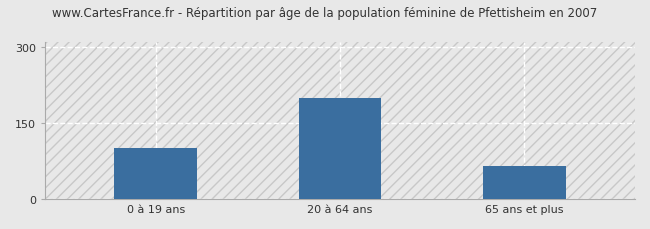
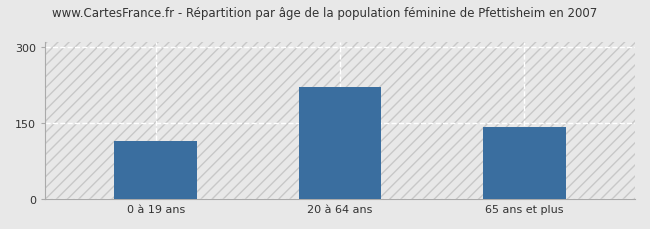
0 à 19 ans: 100 -> 114
20 à 64 ans: 200 -> 220
65 ans et plus: 65 -> 142
